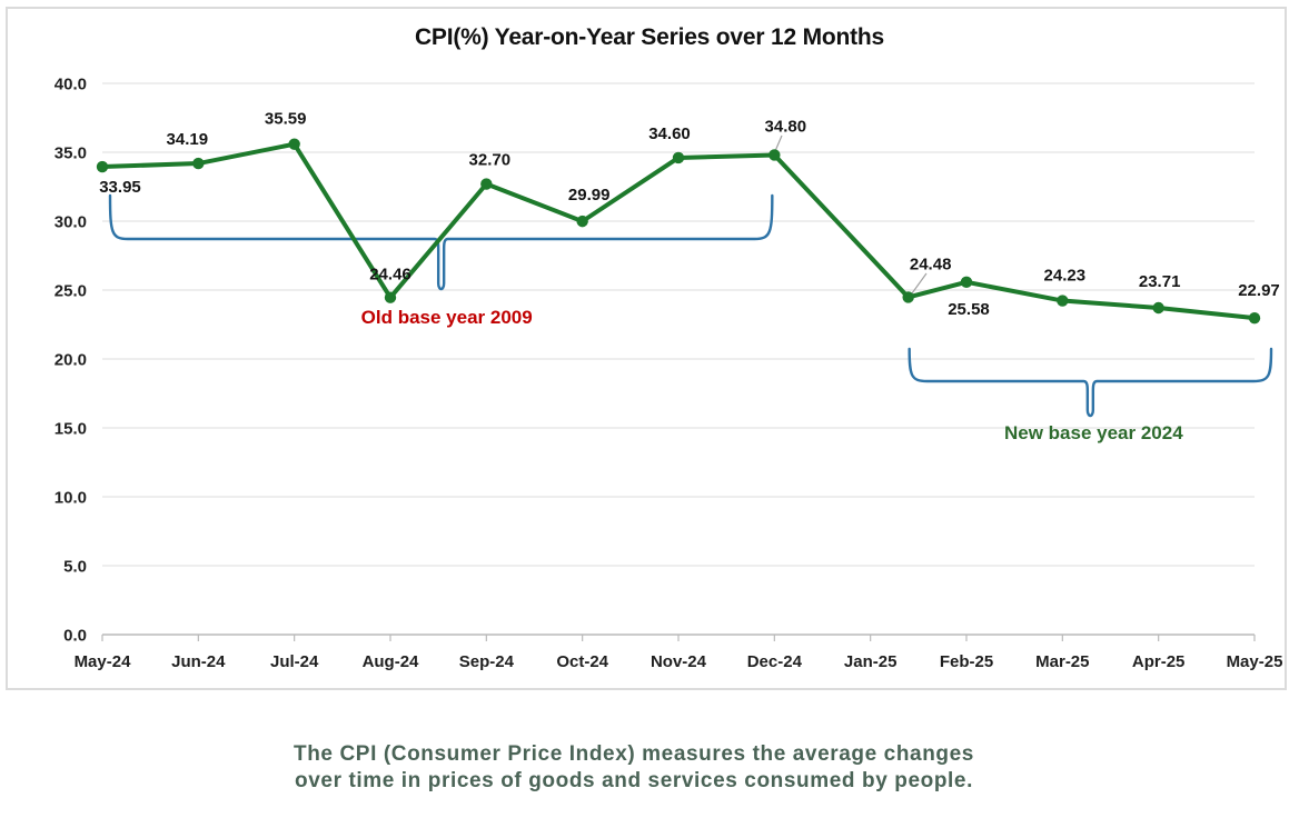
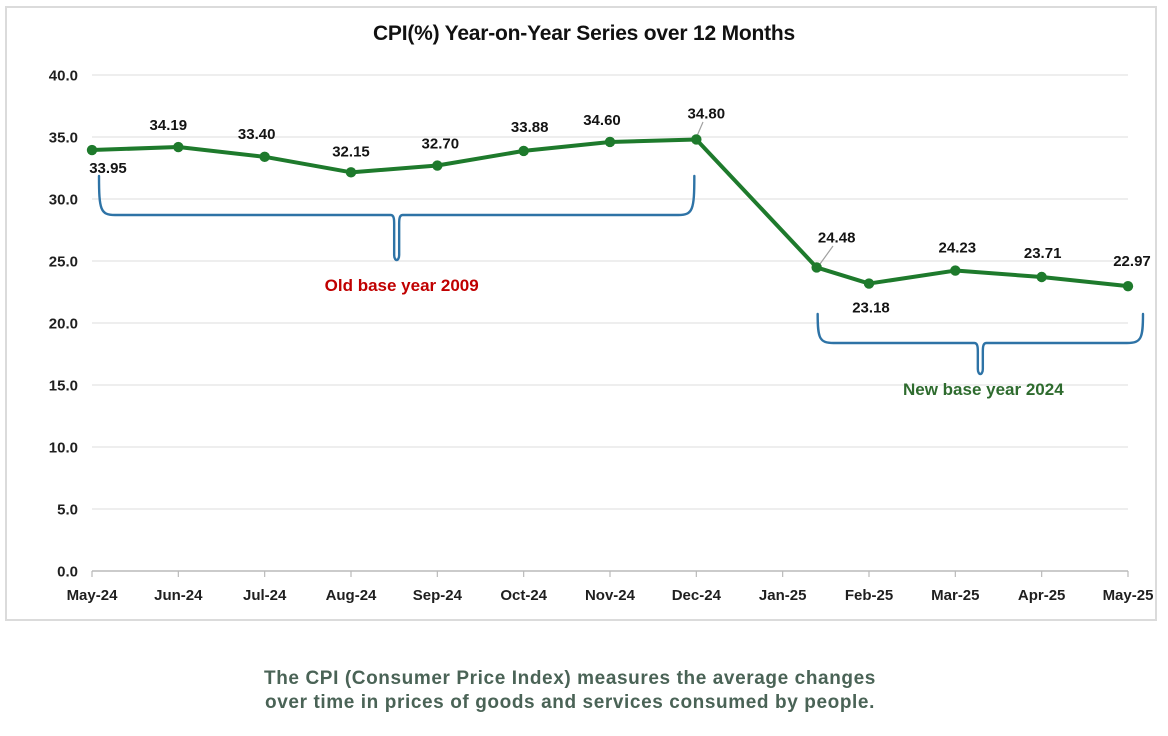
Jul-24: 35.59 -> 33.40
Aug-24: 24.46 -> 32.15
Oct-24: 29.99 -> 33.88
Feb-25: 25.58 -> 23.18
